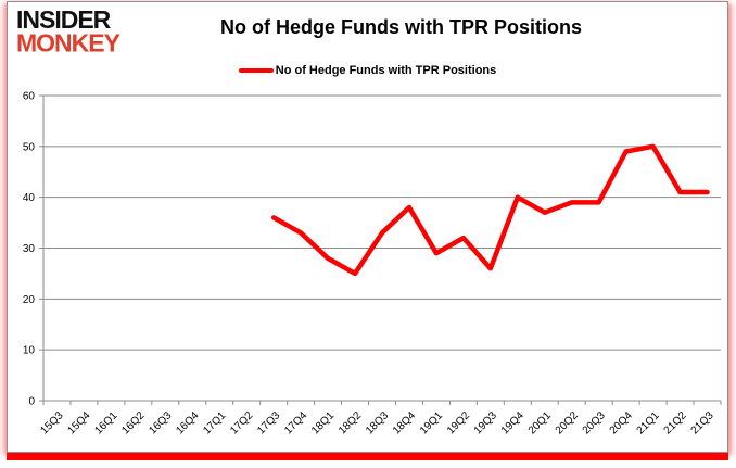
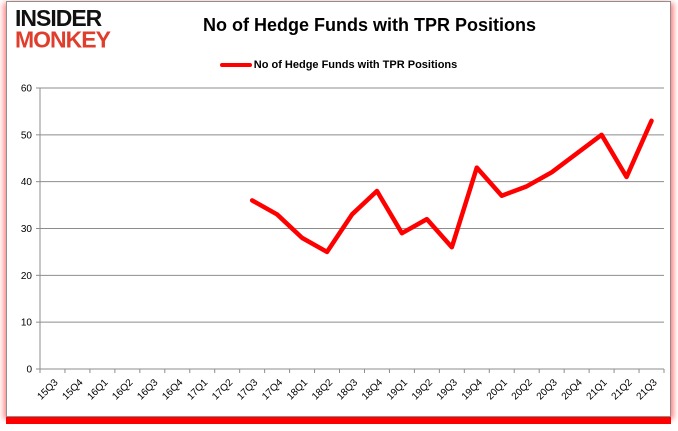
19Q4: 40 -> 43
20Q3: 39 -> 42
20Q4: 49 -> 46
21Q3: 41 -> 53
